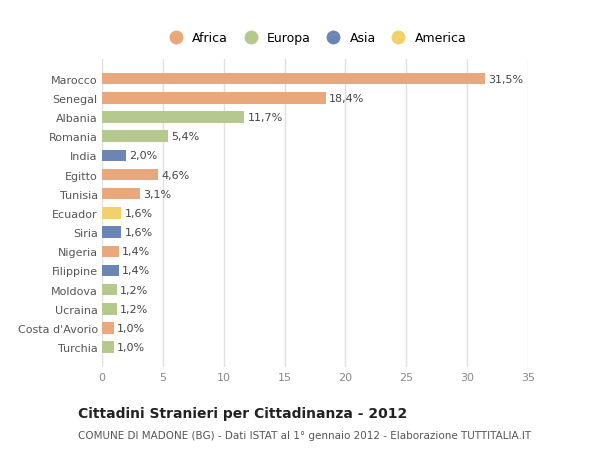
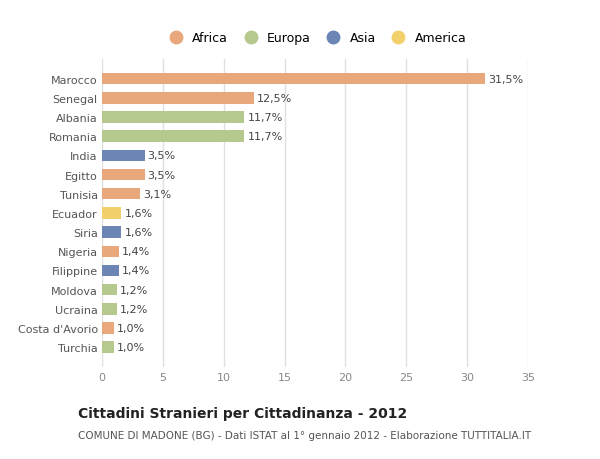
Senegal: 18,4% -> 12,5%
Romania: 5,4% -> 11,7%
India: 2,0% -> 3,5%
Egitto: 4,6% -> 3,5%
